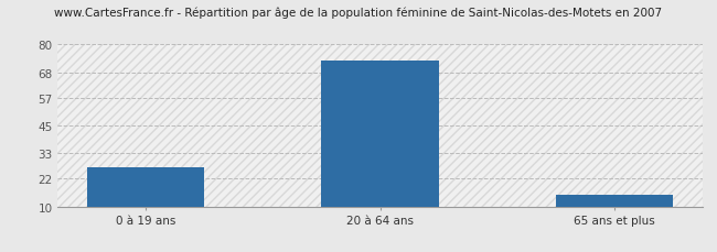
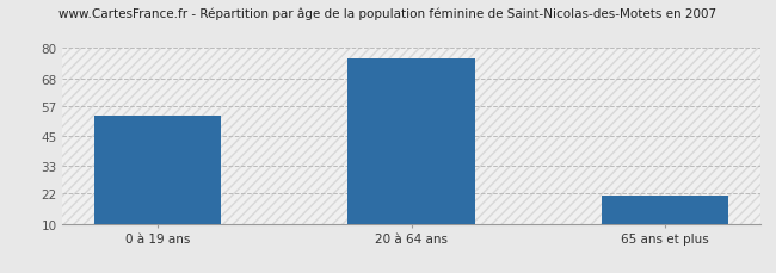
0 à 19 ans: 27 -> 53
20 à 64 ans: 73 -> 76
65 ans et plus: 15 -> 21
